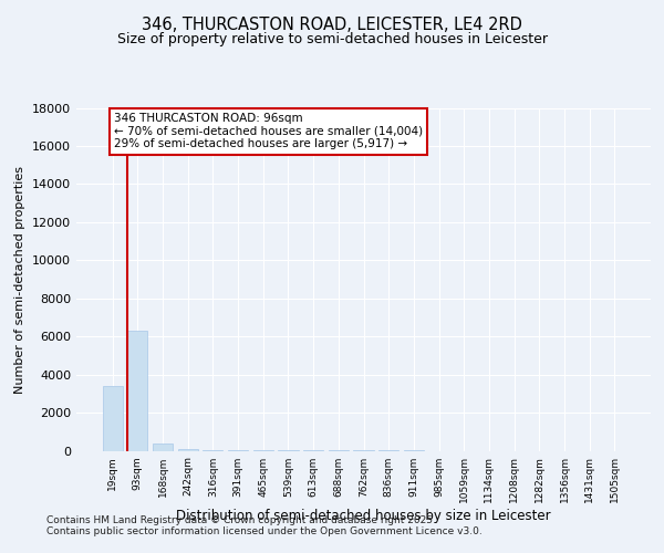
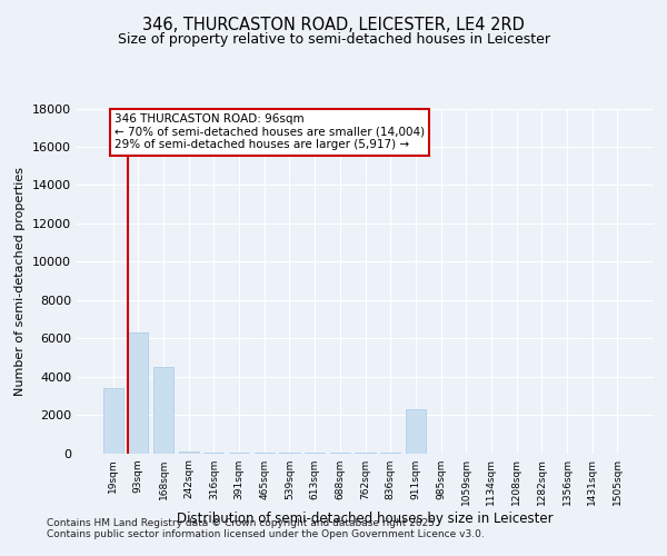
168sqm: 400 -> 4500
911sqm: 0 -> 2300
